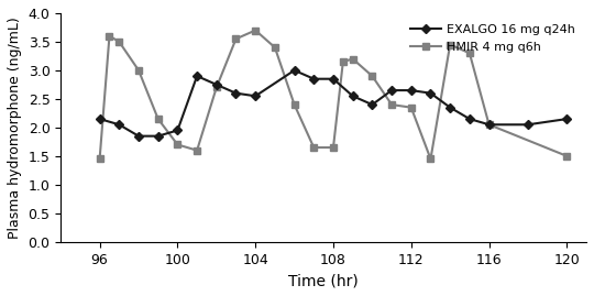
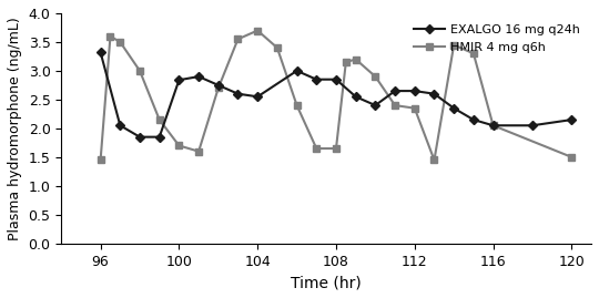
EXALGO 16 mg q24h/96: 2.15 -> 3.32
EXALGO 16 mg q24h/100: 1.95 -> 2.84
